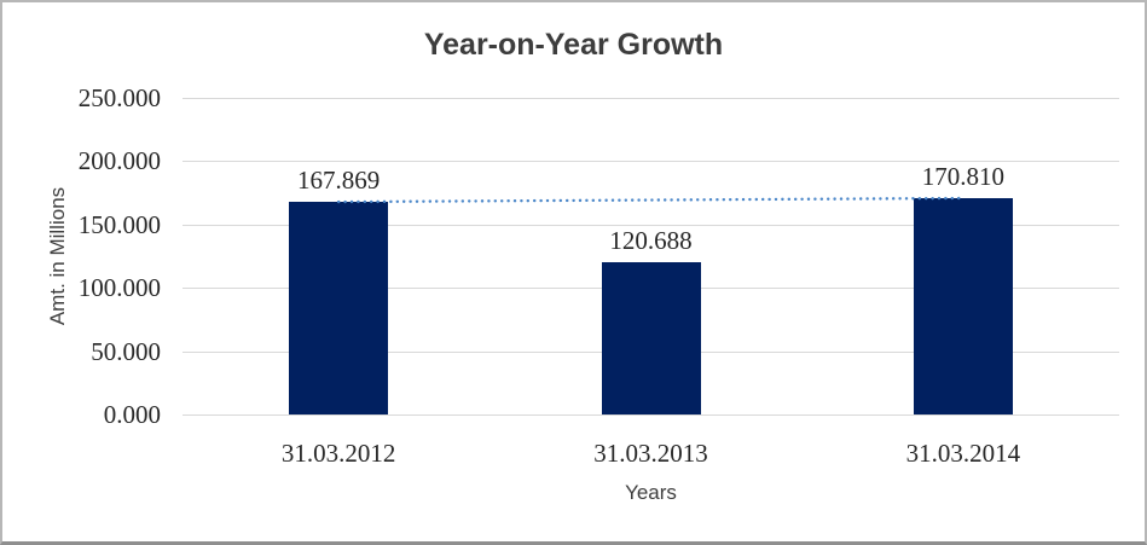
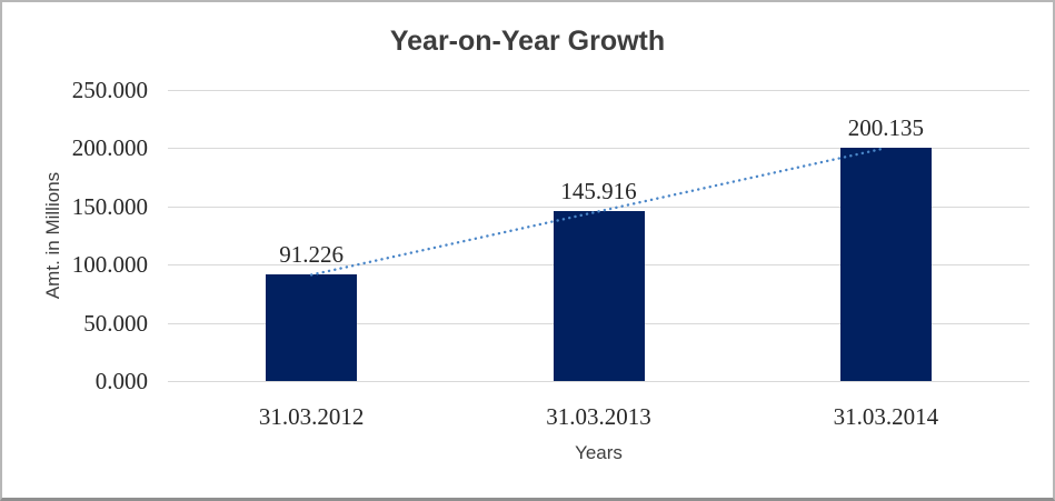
31.03.2012: 167.869 -> 91.226
31.03.2013: 120.688 -> 145.916
31.03.2014: 170.810 -> 200.135
